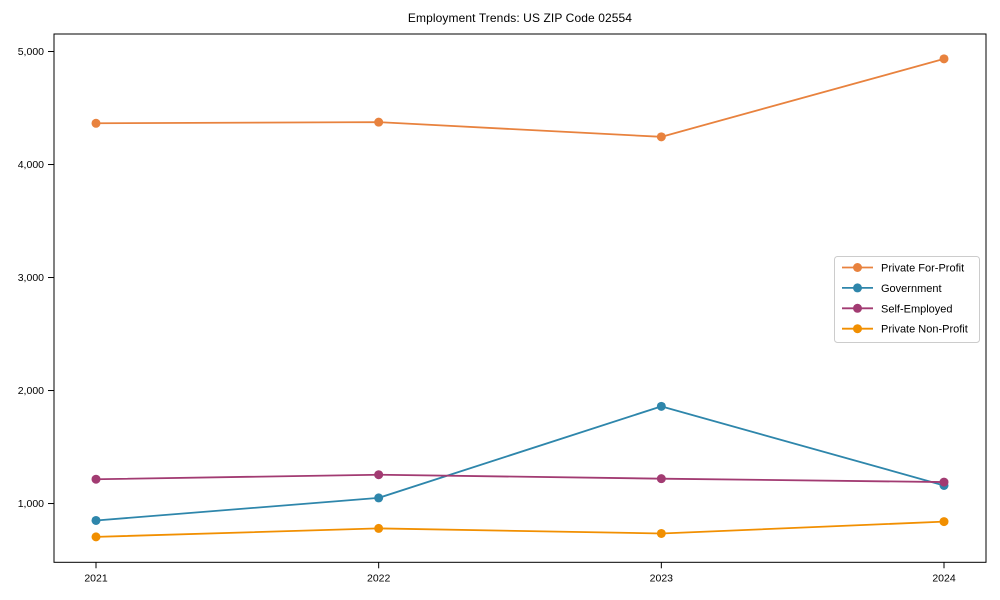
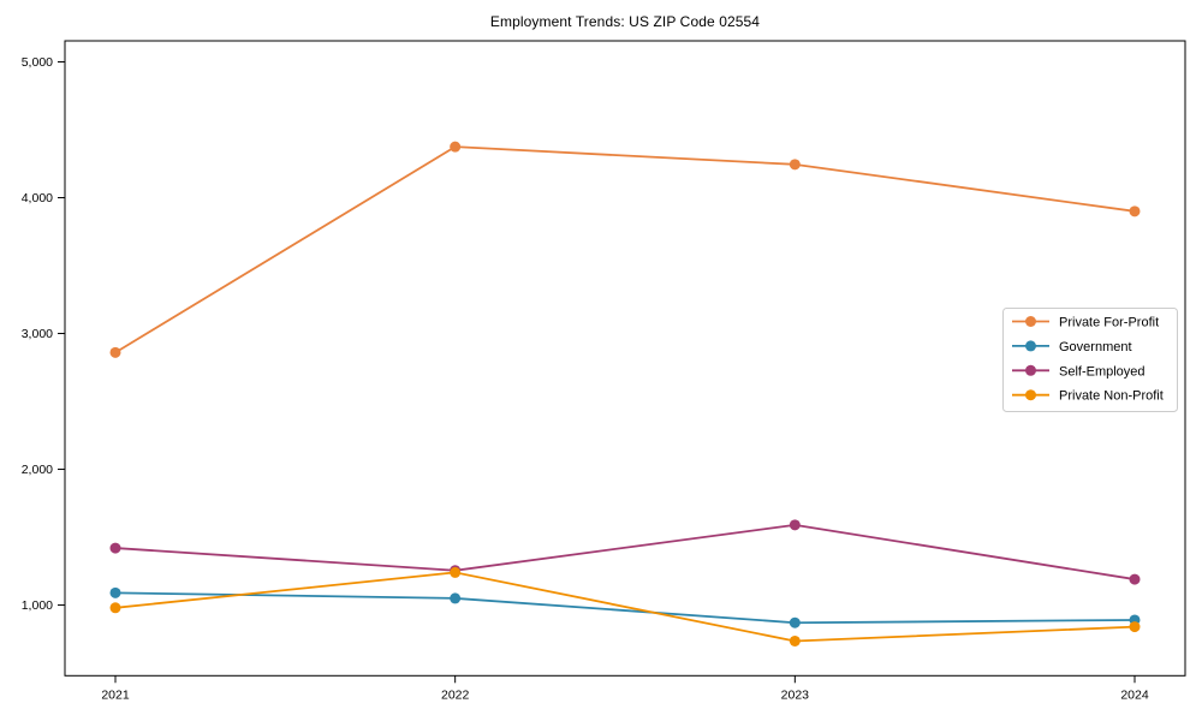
Private For-Profit/2021: 4360 -> 2860
Government/2021: 850 -> 1090
Self-Employed/2021: 1220 -> 1420
Private Non-Profit/2021: 700 -> 980
Private Non-Profit/2022: 780 -> 1240
Government/2023: 1860 -> 870
Self-Employed/2023: 1220 -> 1590
Private For-Profit/2024: 4940 -> 3900
Government/2024: 1160 -> 890
